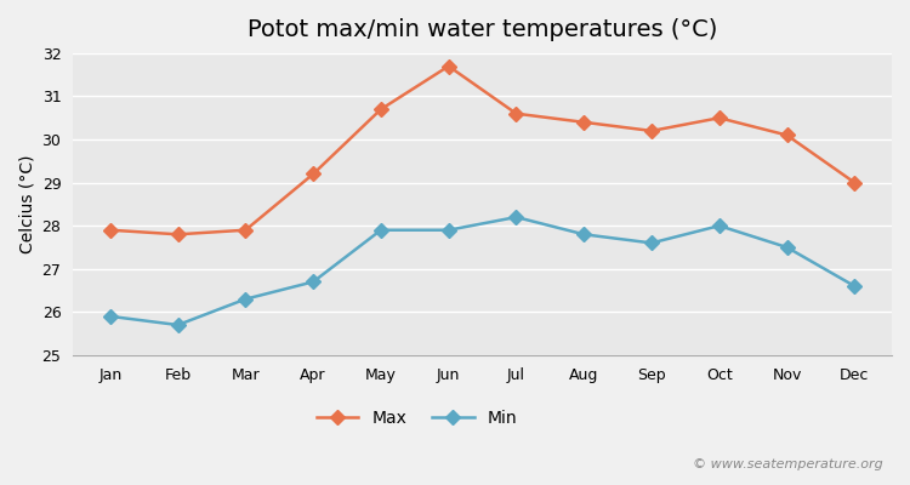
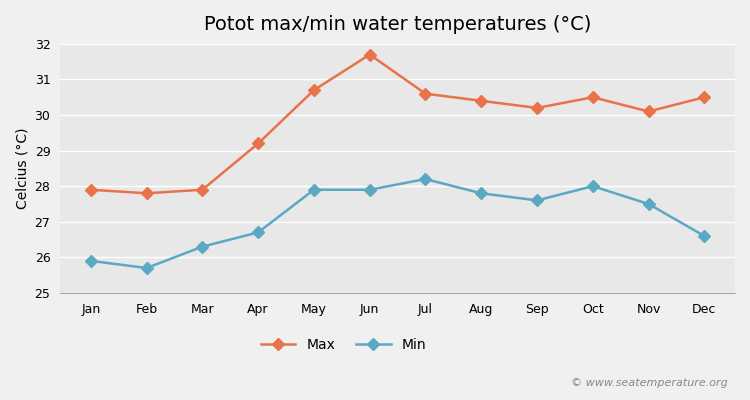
Max/Dec: 29.0 -> 30.5
